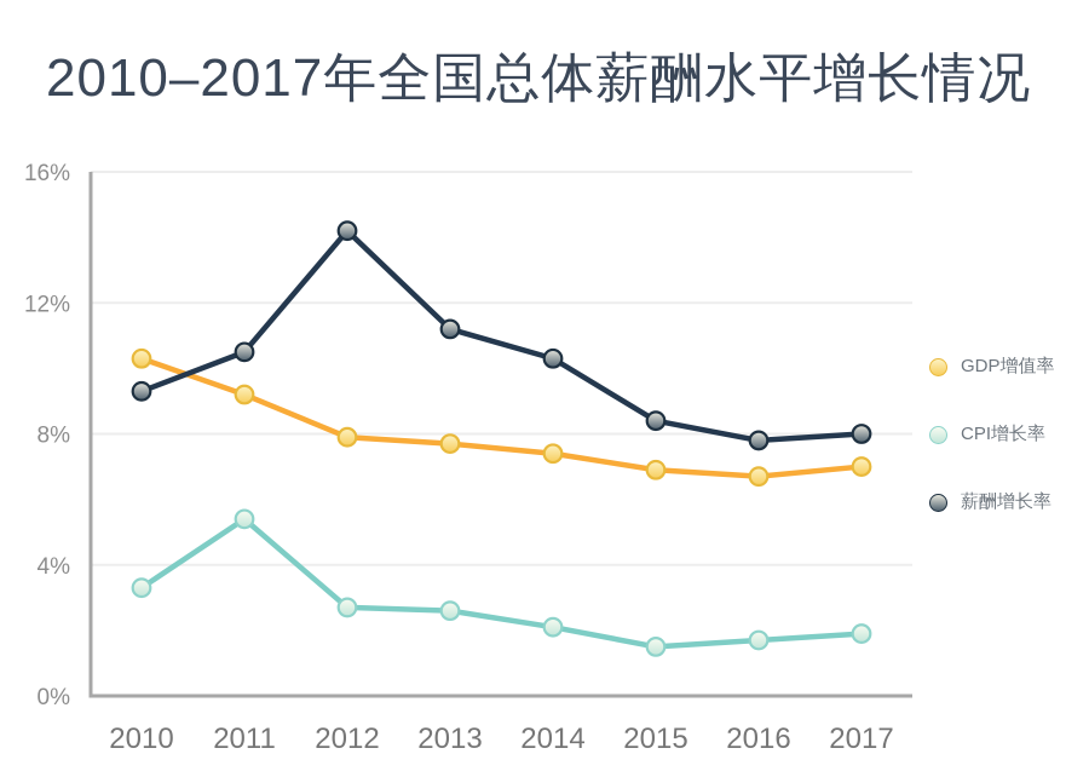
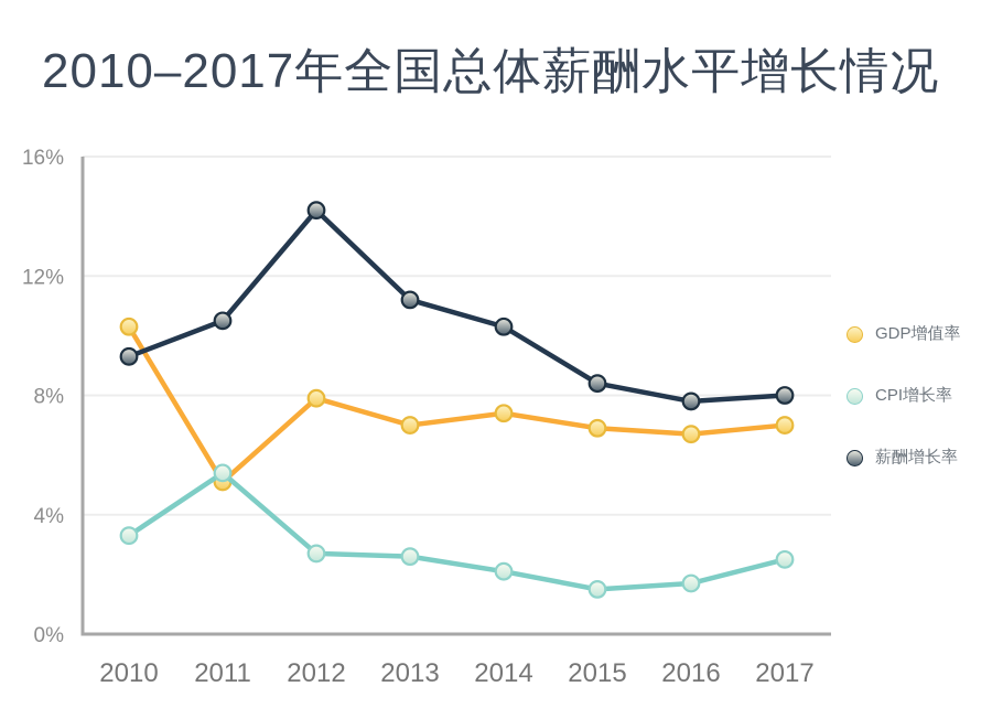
GDP增值率/2011: 9.2% -> 5.1%
GDP增值率/2013: 7.7% -> 7.0%
CPI增长率/2017: 1.9% -> 2.5%
